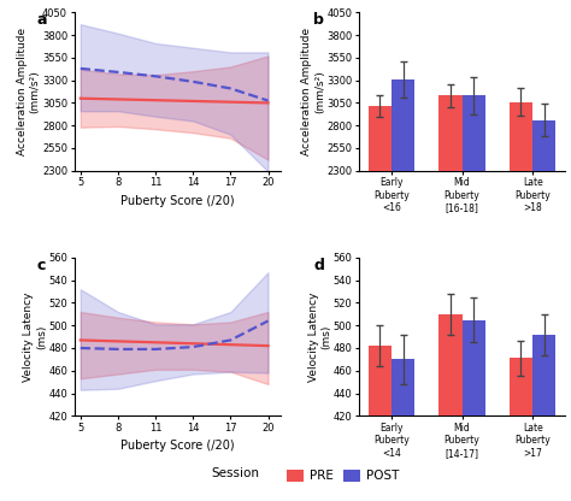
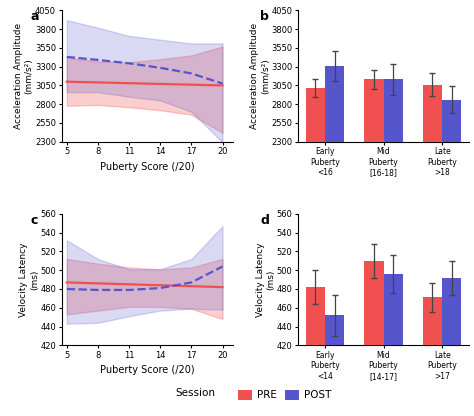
POST/Early Puberty <14: 470 -> 452
POST/Mid Puberty [14-17]: 505 -> 496
